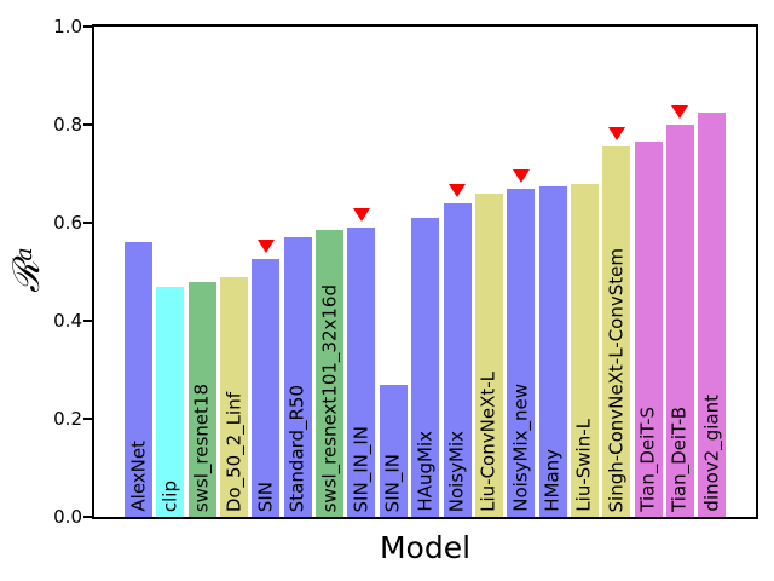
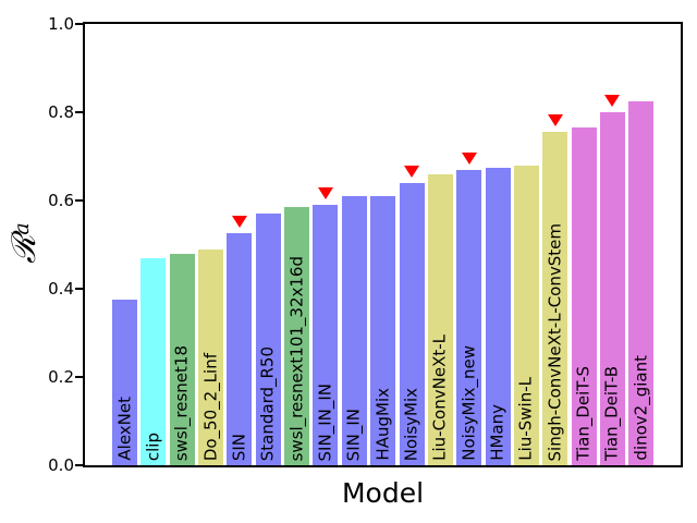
AlexNet: 0.56 -> 0.38
SIN_IN: 0.27 -> 0.61
